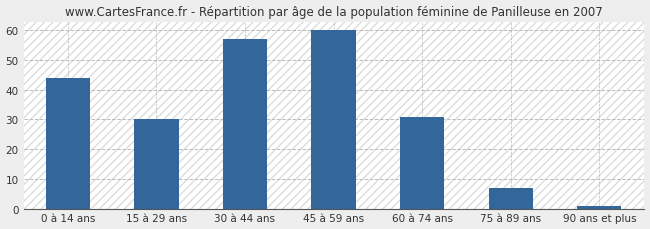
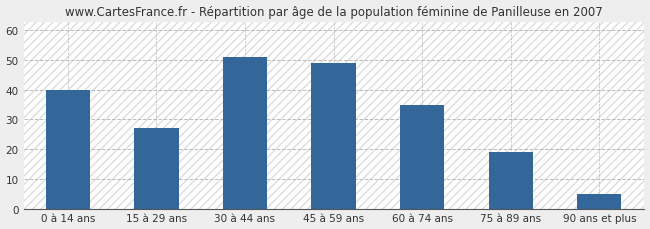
0 à 14 ans: 44 -> 40
15 à 29 ans: 30 -> 27
30 à 44 ans: 57 -> 51
45 à 59 ans: 60 -> 49
60 à 74 ans: 31 -> 35
75 à 89 ans: 7 -> 19
90 ans et plus: 1 -> 5
